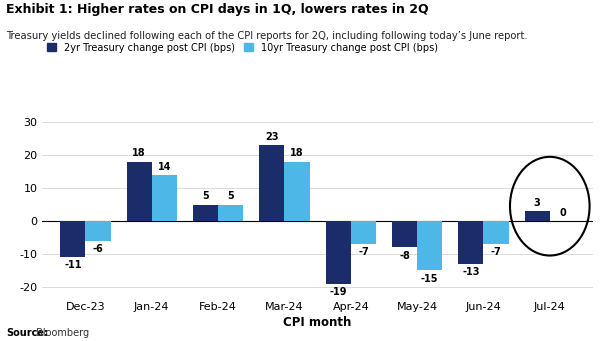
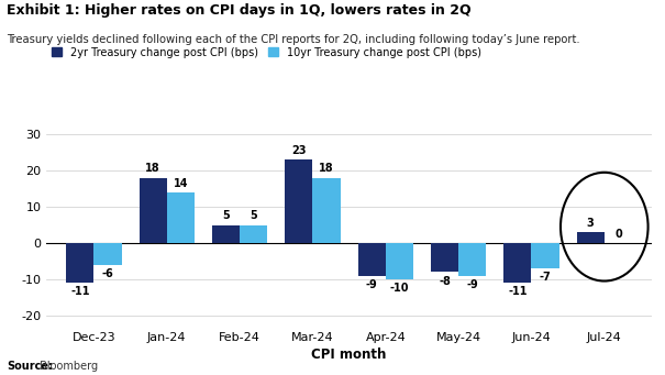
2yr Treasury change post CPI (bps)/Apr-24: -19 -> -9
10yr Treasury change post CPI (bps)/Apr-24: -7 -> -10
10yr Treasury change post CPI (bps)/May-24: -15 -> -9
2yr Treasury change post CPI (bps)/Jun-24: -13 -> -11
